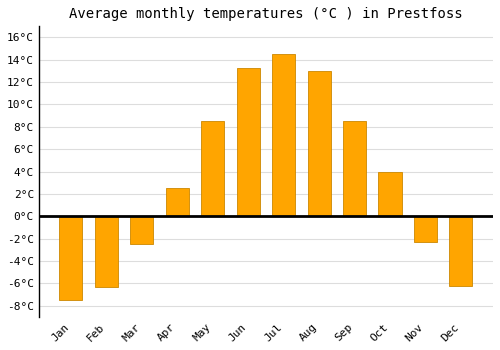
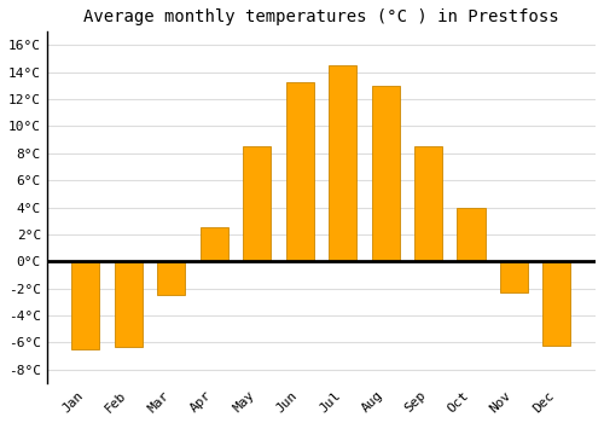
Jan: -7.5°C -> -6.5°C
